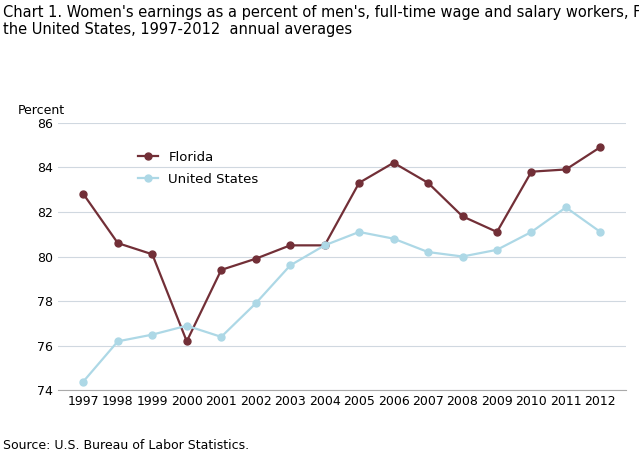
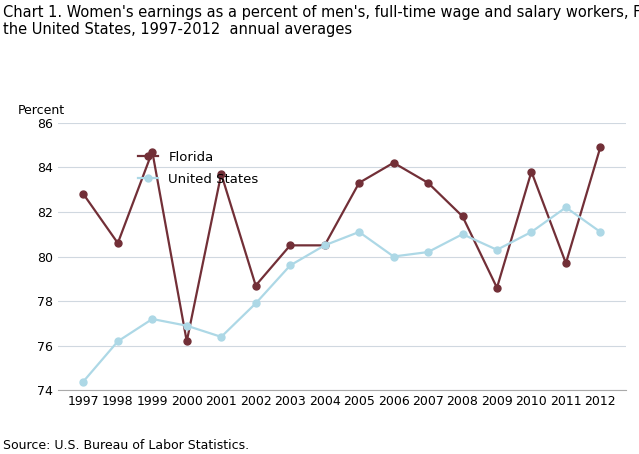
Florida/1999: 80.1 -> 84.7
United States/1999: 76.5 -> 77.2
Florida/2001: 79.4 -> 83.7
Florida/2002: 79.9 -> 78.7
United States/2006: 80.8 -> 80.0
United States/2008: 80.0 -> 81.0
Florida/2009: 81.1 -> 78.6
Florida/2011: 83.9 -> 79.7
